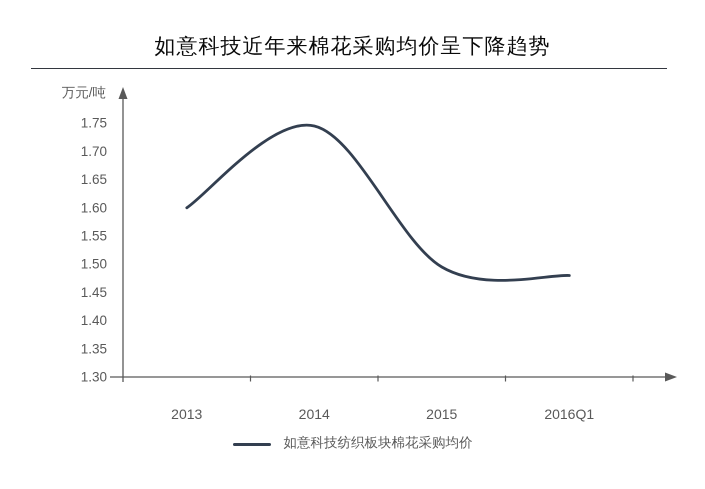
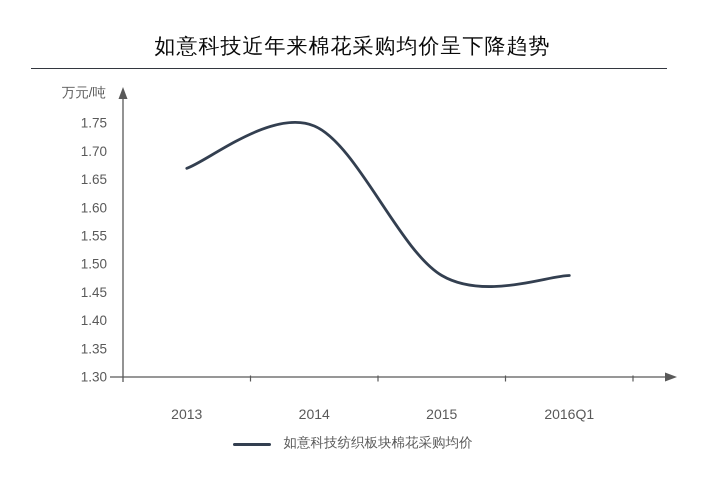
2013: 1.60 -> 1.67
2015: 1.50 -> 1.48
